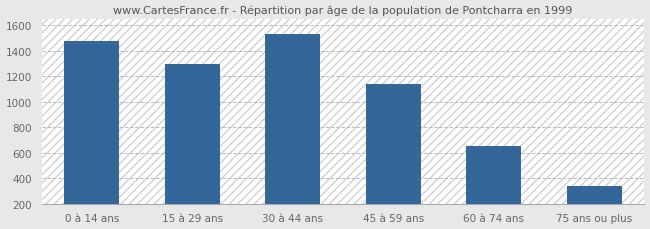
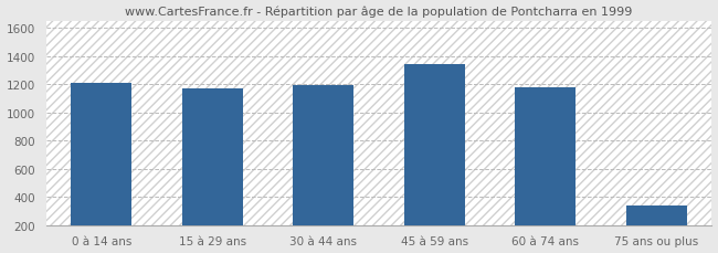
0 à 14 ans: 1480 -> 1210
15 à 29 ans: 1300 -> 1170
30 à 44 ans: 1530 -> 1190
45 à 59 ans: 1140 -> 1340
60 à 74 ans: 660 -> 1180
